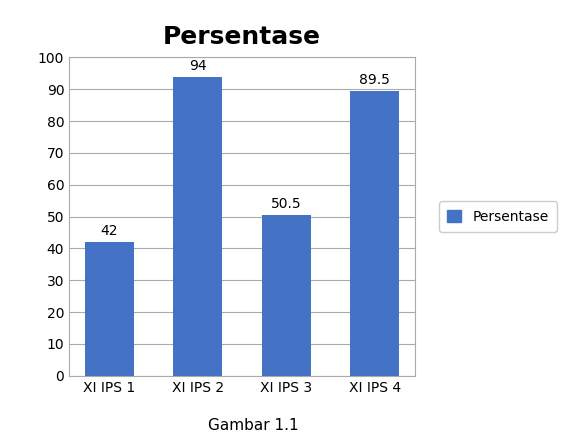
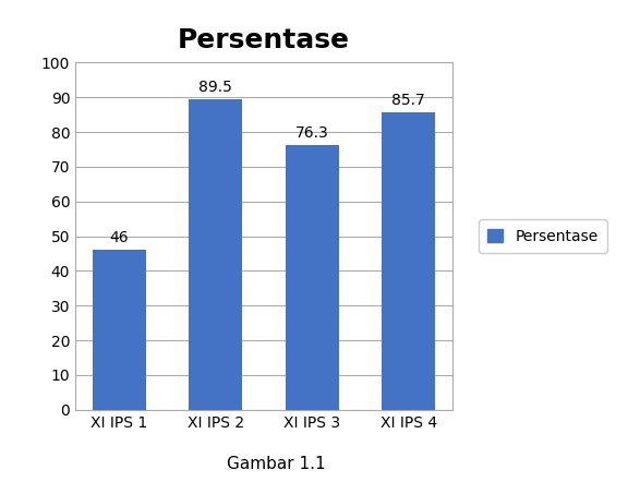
XI IPS 1: 42 -> 46
XI IPS 2: 94 -> 89.5
XI IPS 3: 50.5 -> 76.3
XI IPS 4: 89.5 -> 85.7
